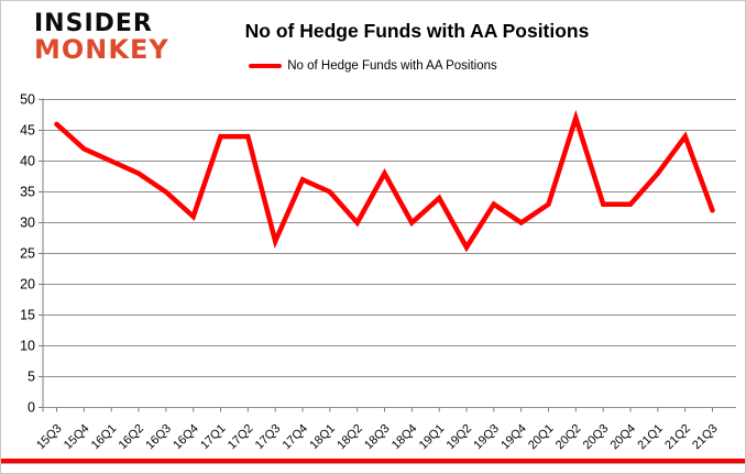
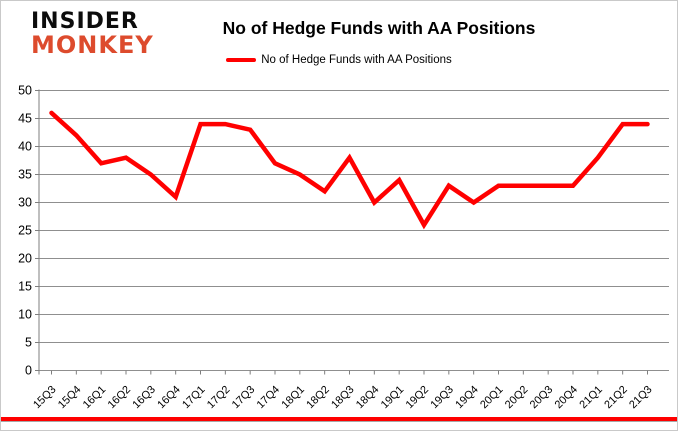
16Q1: 40 -> 37
17Q3: 27 -> 43
18Q2: 30 -> 32
20Q2: 47 -> 33
21Q3: 32 -> 44
